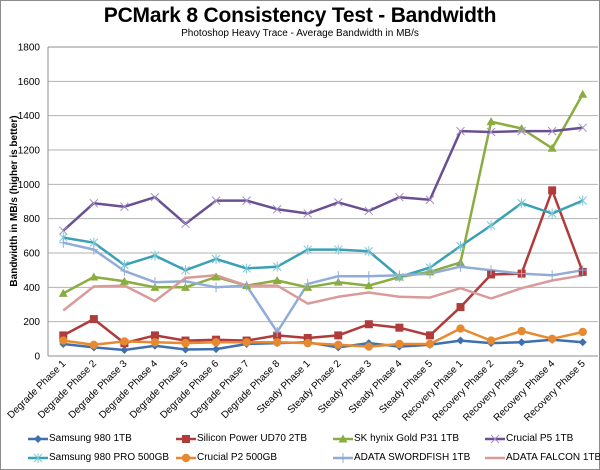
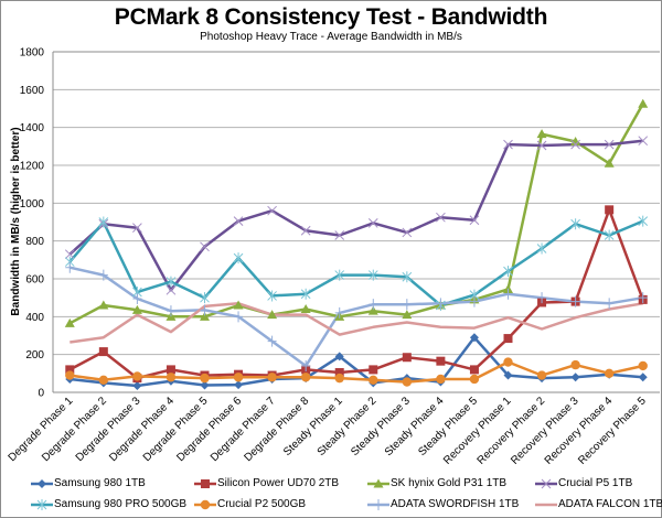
Samsung 980 PRO 500GB/Degrade Phase 2: 660 -> 900
ADATA FALCON 1TB/Degrade Phase 2: 400 -> 290
Crucial P5 1TB/Degrade Phase 4: 920 -> 540
Samsung 980 PRO 500GB/Degrade Phase 6: 560 -> 710
Crucial P5 1TB/Degrade Phase 7: 900 -> 960
ADATA SWORDFISH 1TB/Degrade Phase 7: 410 -> 270
Samsung 980 1TB/Steady Phase 1: 80 -> 190
Samsung 980 1TB/Steady Phase 5: 60 -> 290
